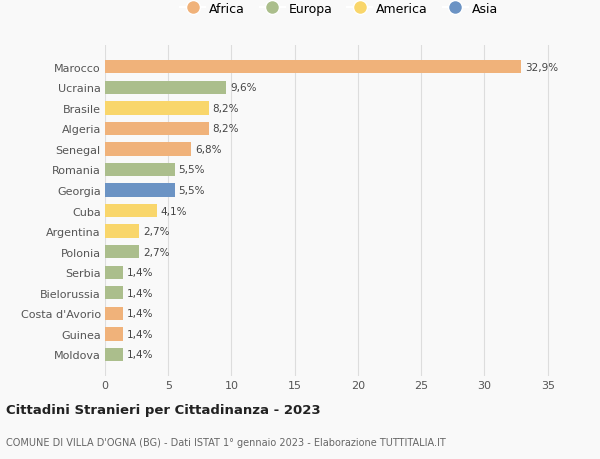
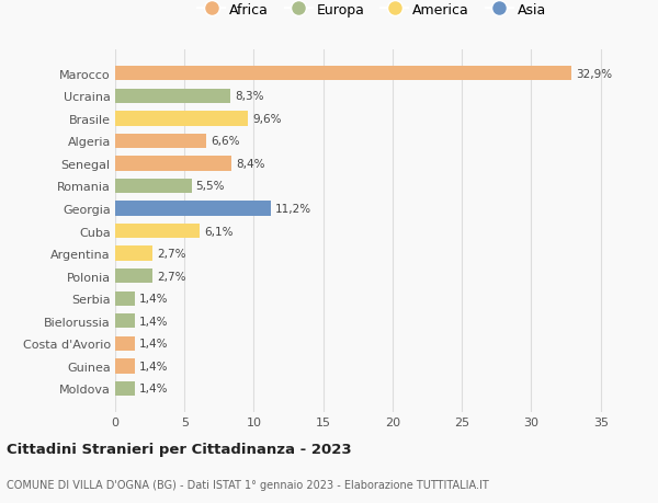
Ucraina: 9,6% -> 8,3%
Brasile: 8,2% -> 9,6%
Algeria: 8,2% -> 6,6%
Senegal: 6,8% -> 8,4%
Georgia: 5,5% -> 11,2%
Cuba: 4,1% -> 6,1%
